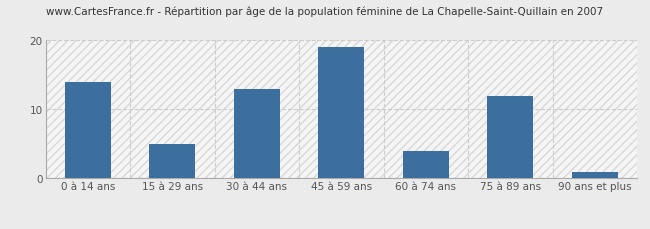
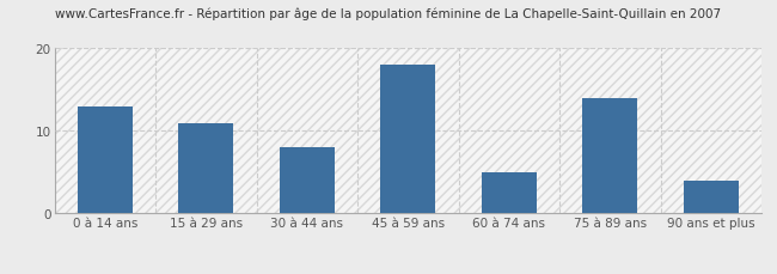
0 à 14 ans: 14 -> 13
15 à 29 ans: 5 -> 11
30 à 44 ans: 13 -> 8
45 à 59 ans: 19 -> 18
60 à 74 ans: 4 -> 5
75 à 89 ans: 12 -> 14
90 ans et plus: 1 -> 4
